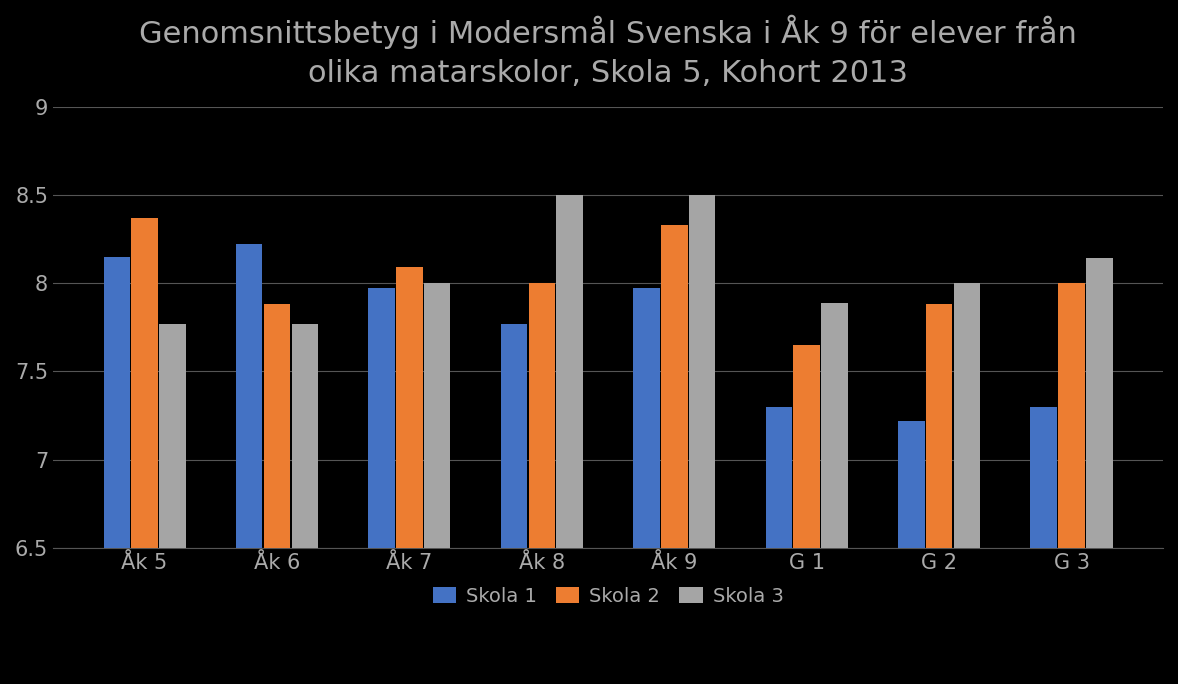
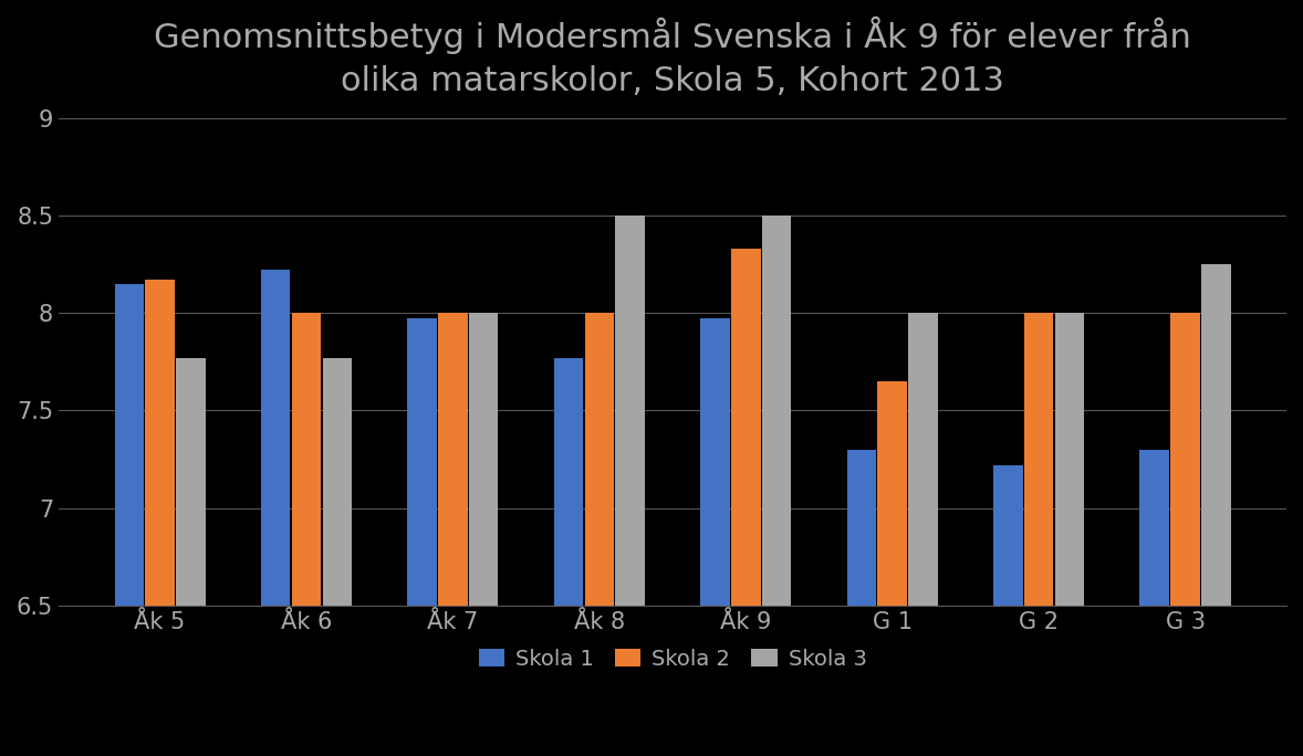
Skola 2/Åk 5: 8.37 -> 8.17
Skola 2/Åk 6: 7.88 -> 8.00
Skola 2/Åk 7: 8.09 -> 8.00
Skola 3/G 1: 7.89 -> 8.00
Skola 2/G 2: 7.88 -> 8.00
Skola 3/G 3: 8.14 -> 8.25
